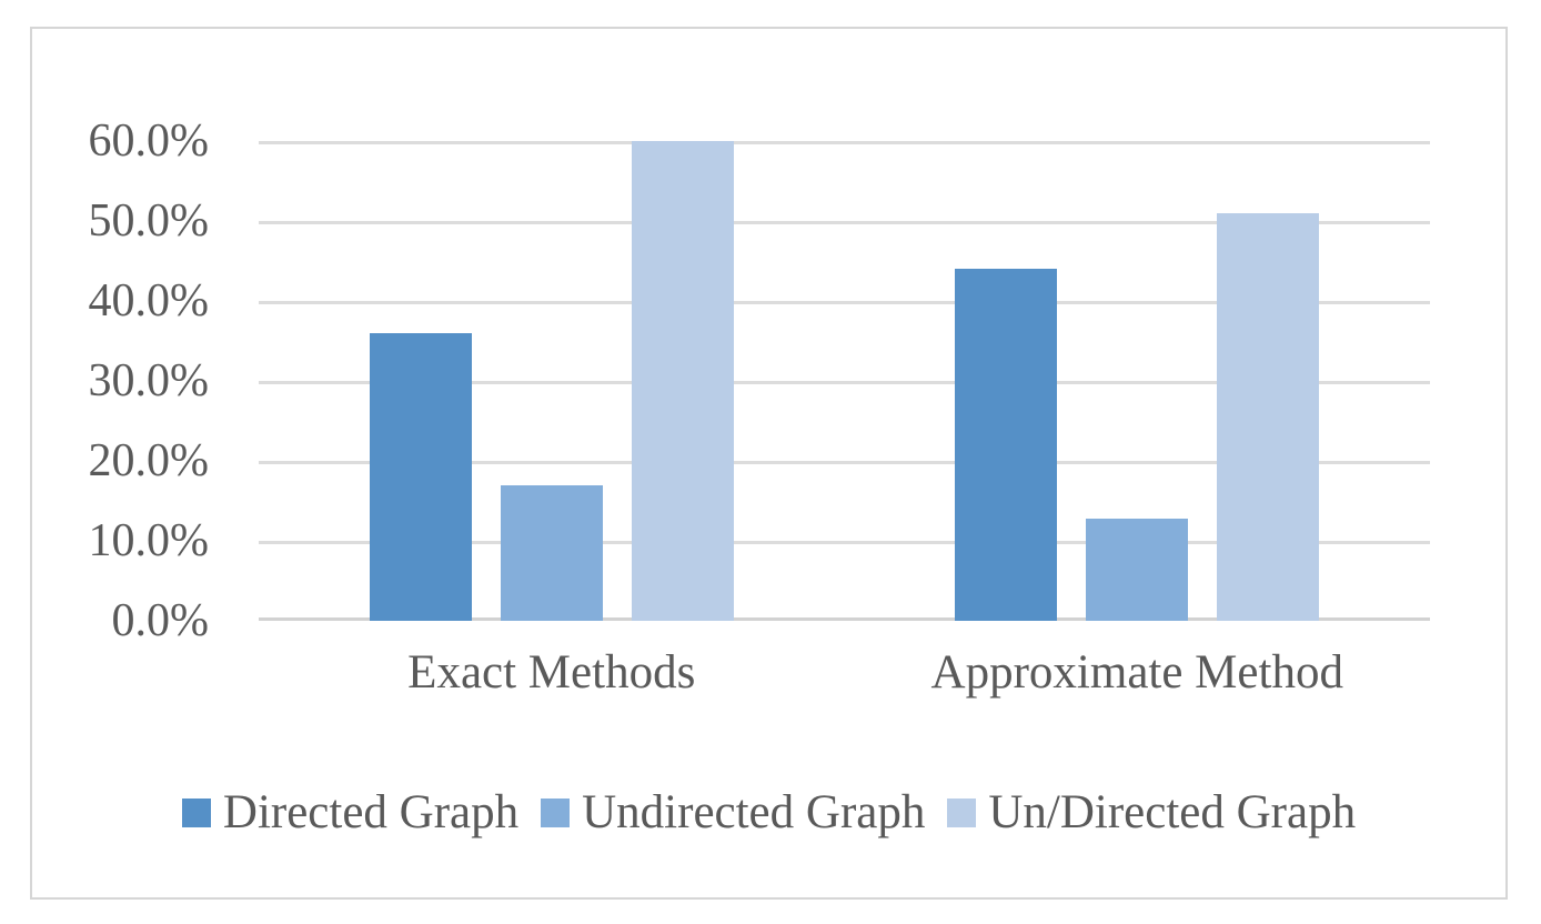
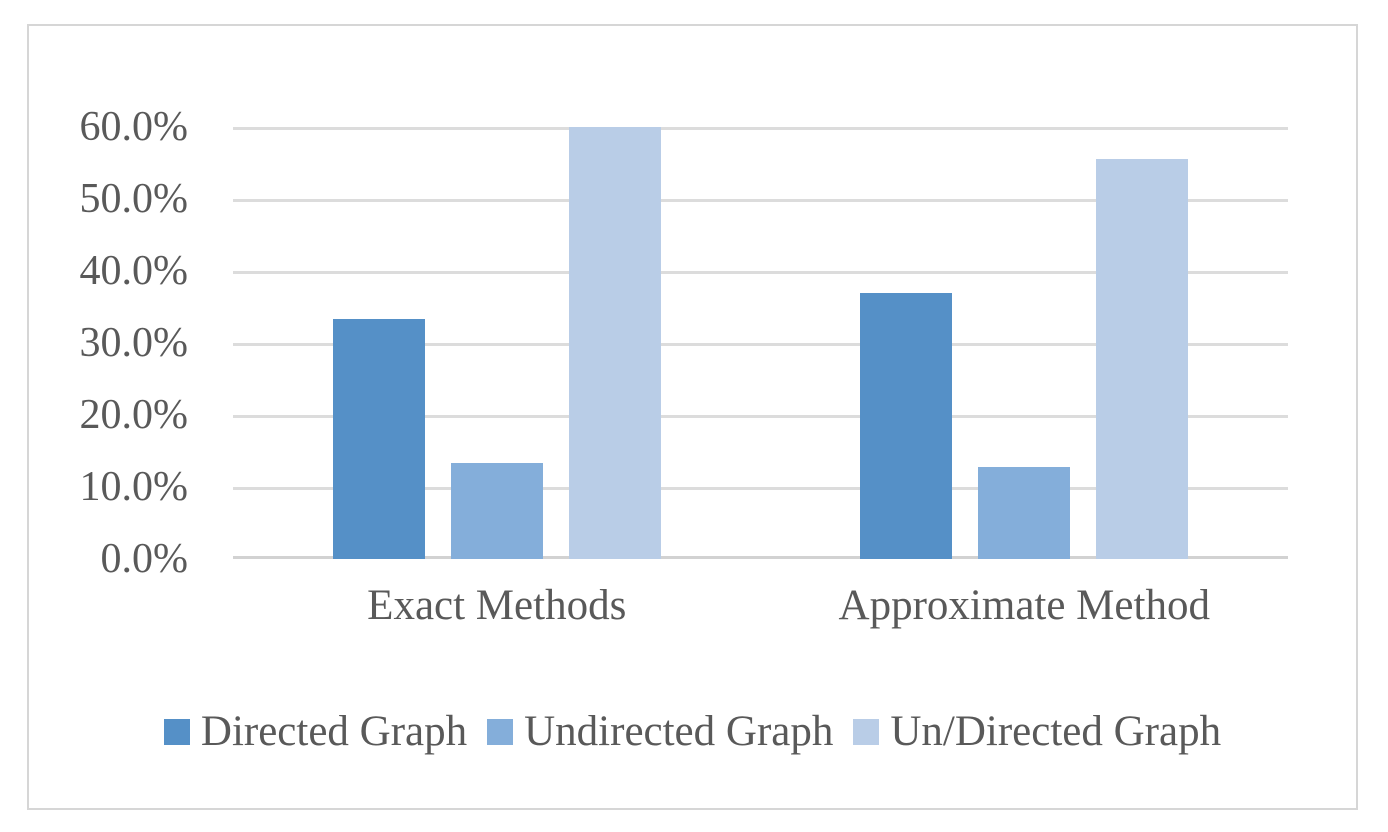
Directed Graph/Exact Methods: 36% -> 33%
Undirected Graph/Exact Methods: 17% -> 13%
Directed Graph/Approximate Method: 44% -> 37%
Un/Directed Graph/Approximate Method: 51% -> 56%
